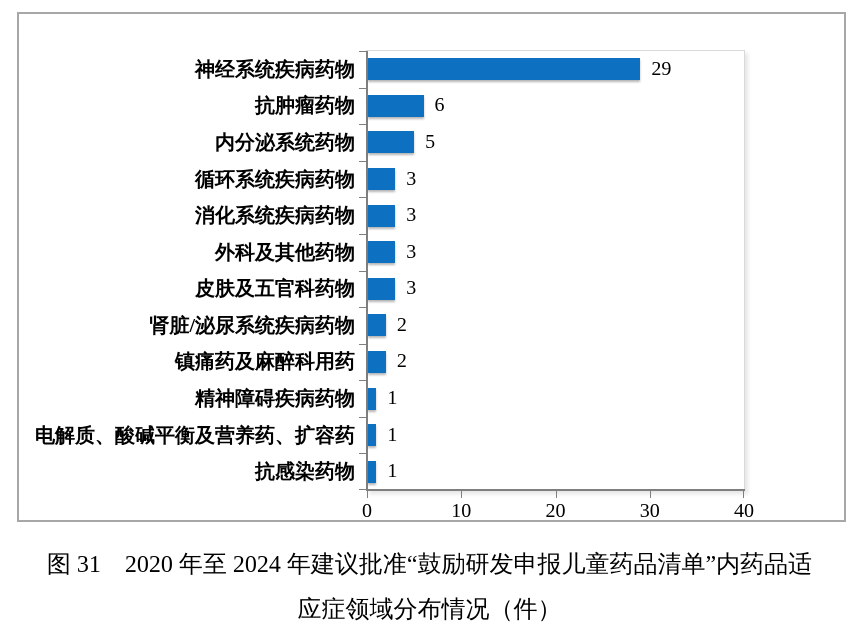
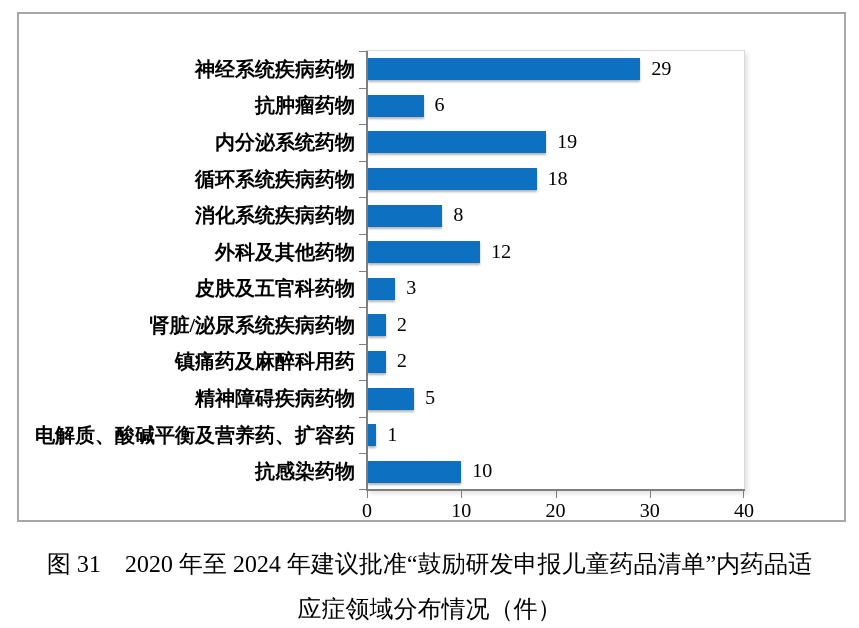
内分泌系统药物: 5 -> 19
循环系统疾病药物: 3 -> 18
消化系统疾病药物: 3 -> 8
外科及其他药物: 3 -> 12
精神障碍疾病药物: 1 -> 5
抗感染药物: 1 -> 10
